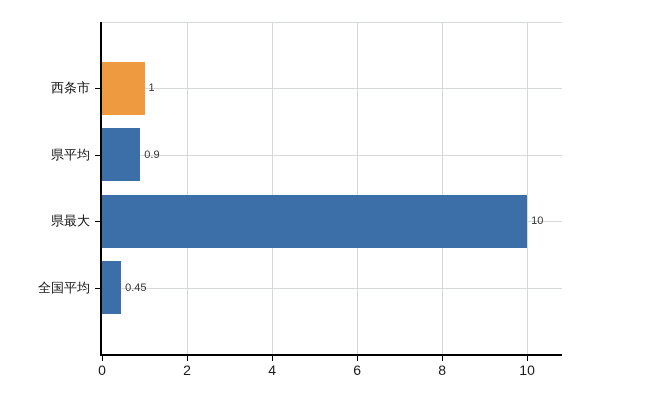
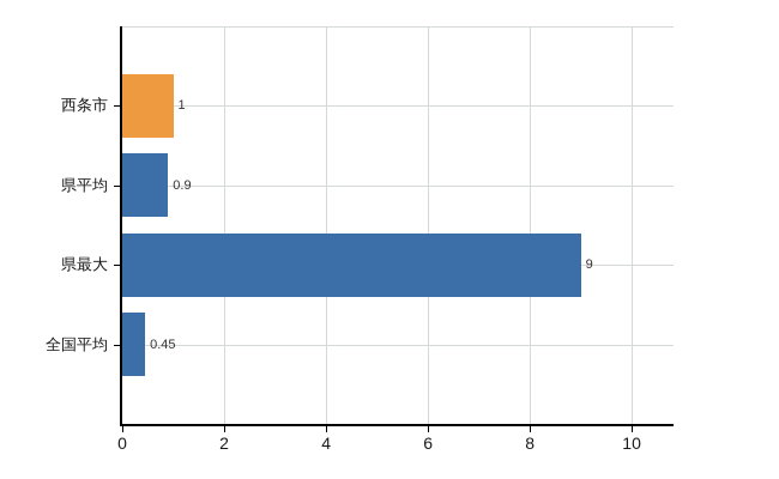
県最大: 10 -> 9
